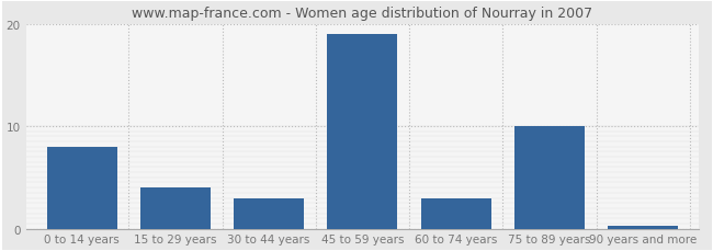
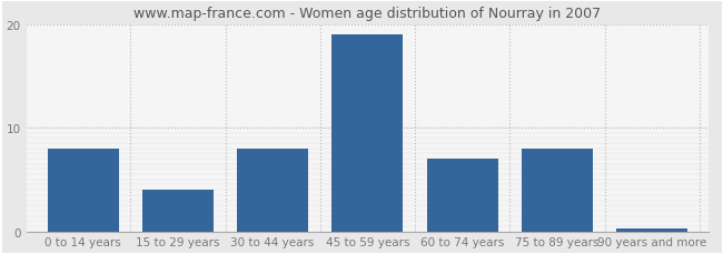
30 to 44 years: 3.0 -> 8.0
60 to 74 years: 3.0 -> 7.0
75 to 89 years: 10.0 -> 8.0
